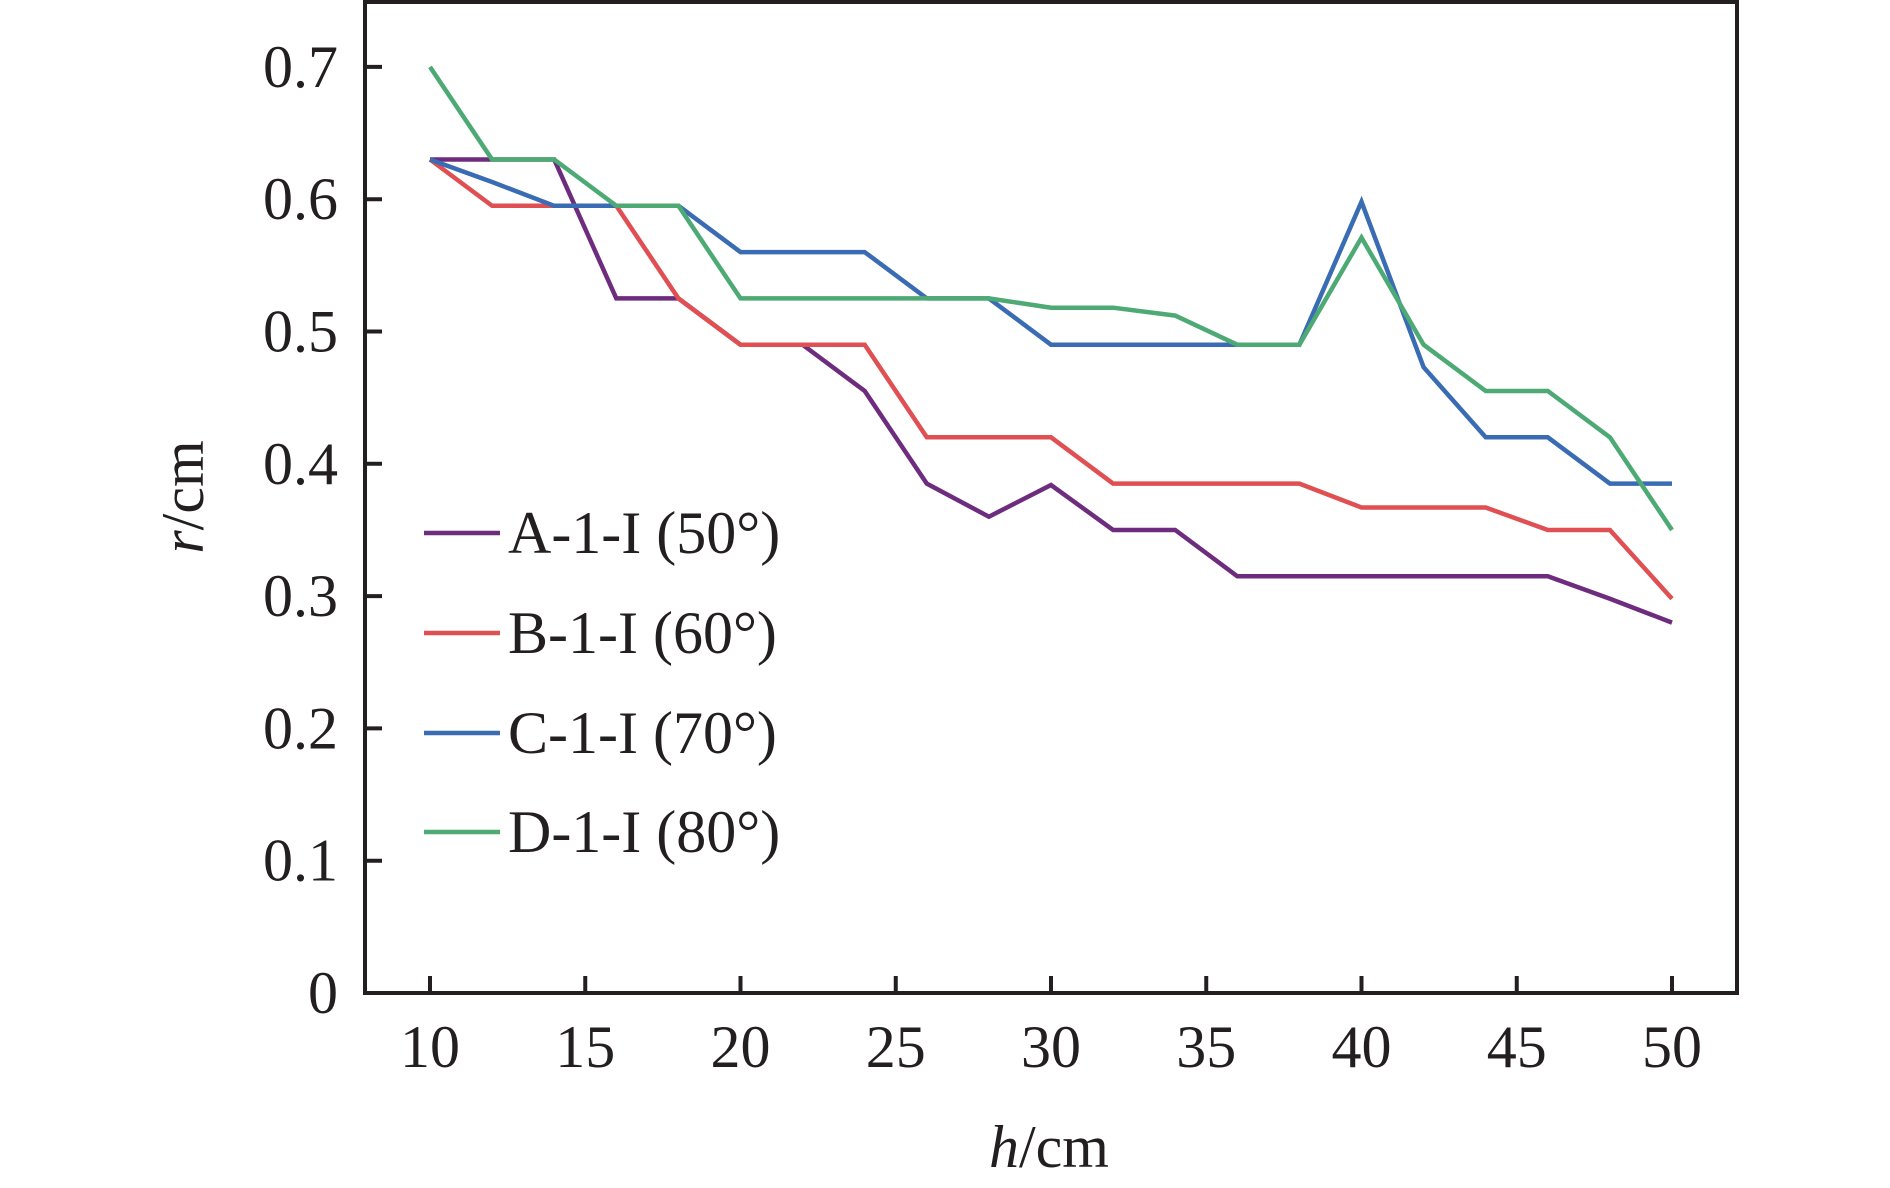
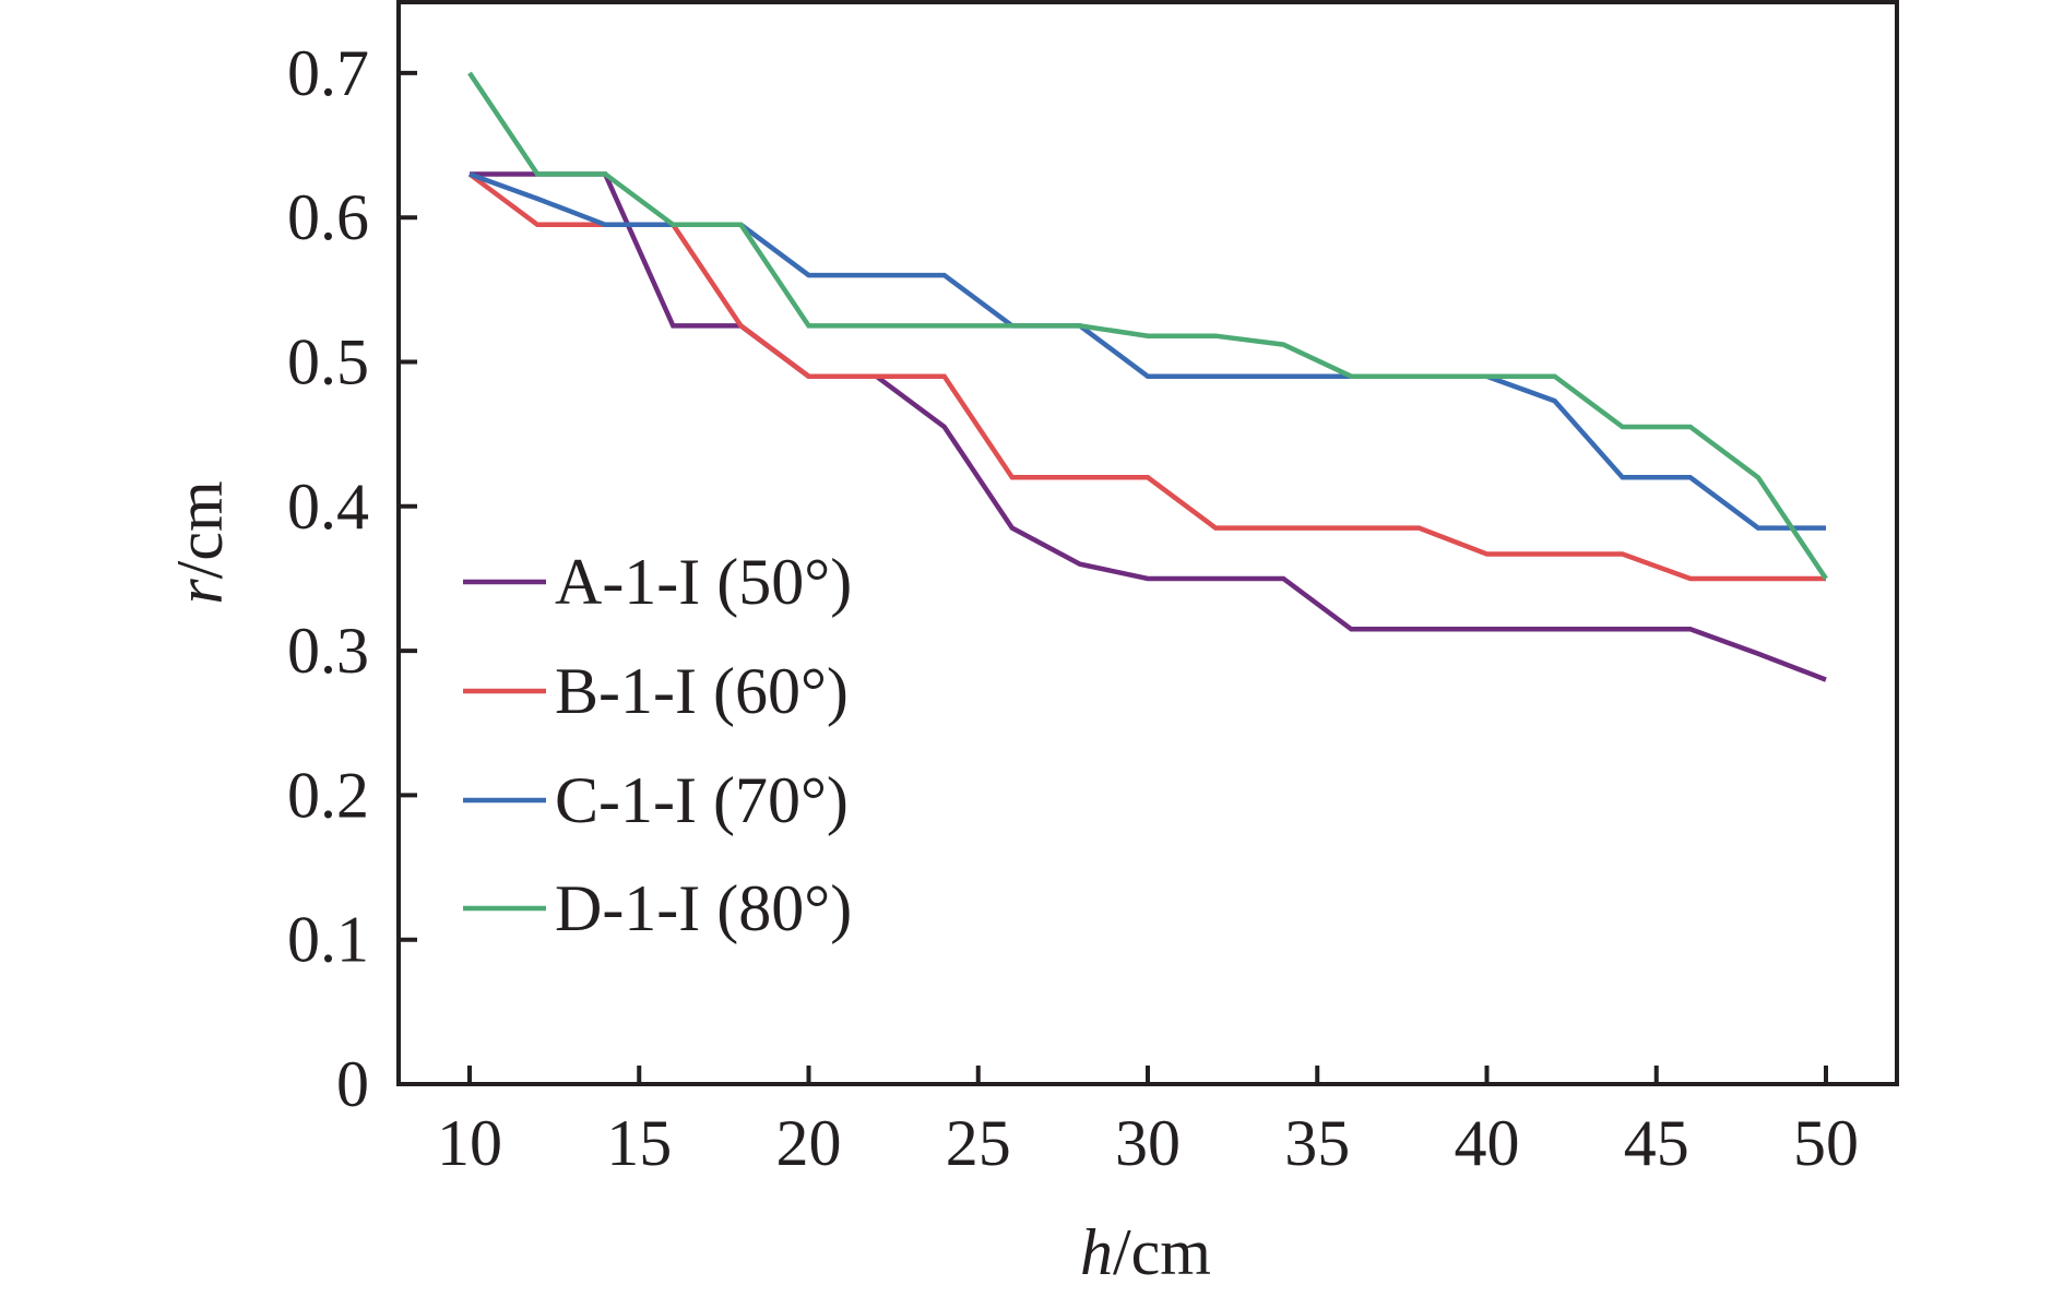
A-1-I (50°)/30: 0.384 -> 0.350
C-1-I (70°)/40: 0.598 -> 0.490
D-1-I (80°)/40: 0.571 -> 0.490
B-1-I (60°)/50: 0.298 -> 0.350
